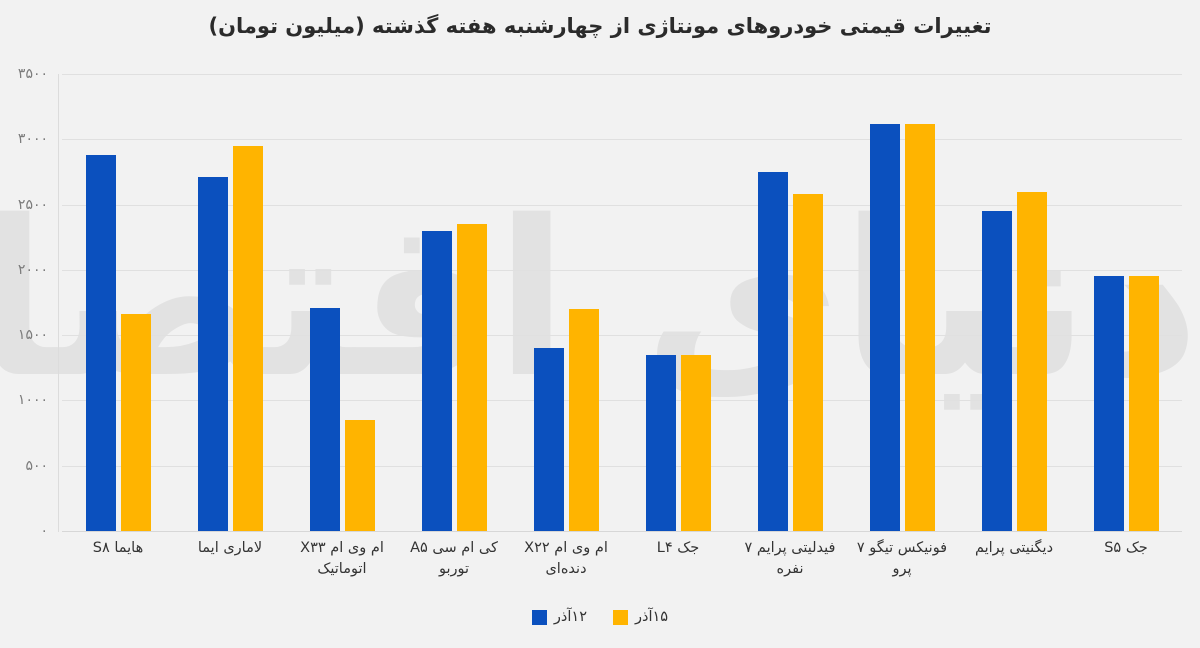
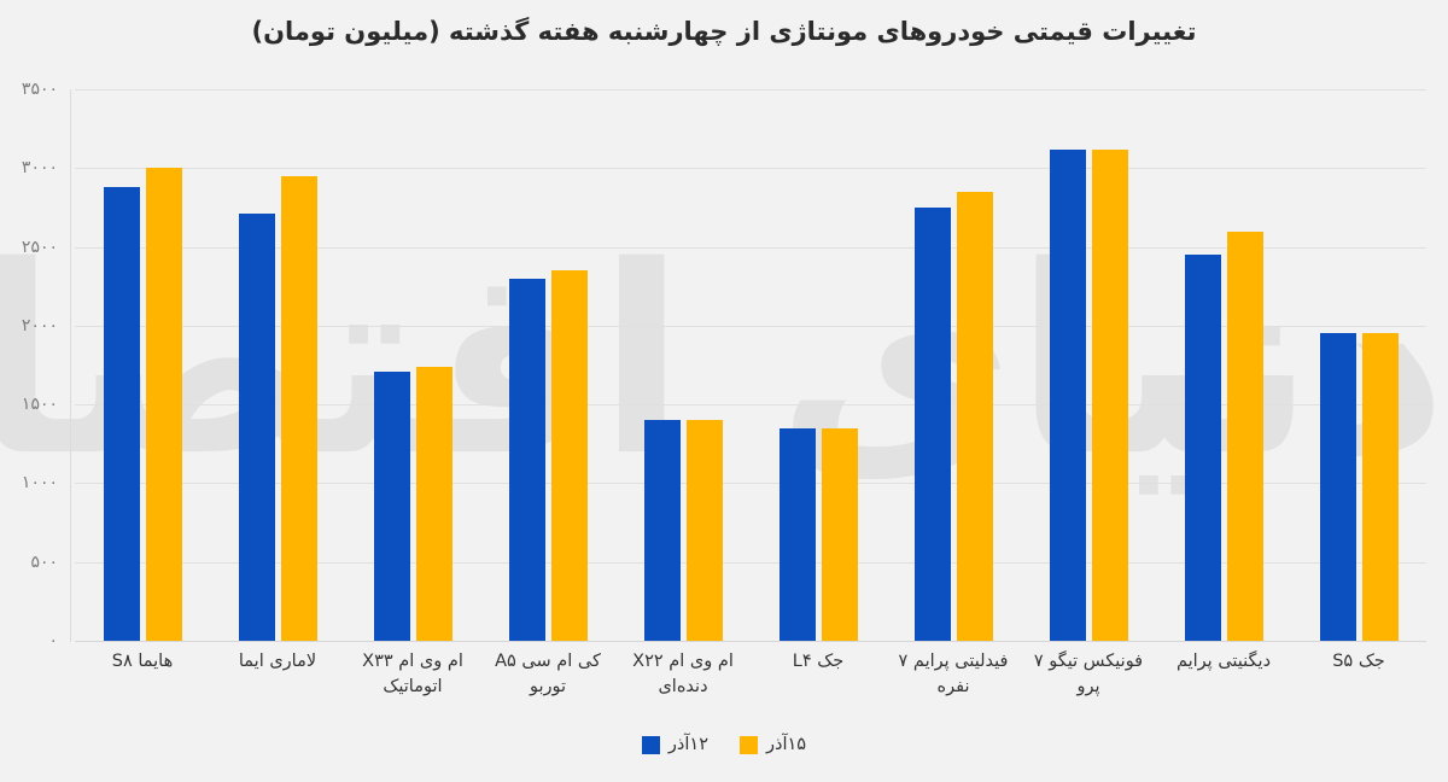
۱۵آذر/هایما S۸: 1660 -> 3000
۱۵آذر/ام وی ام X۳۳ اتوماتیک: 850 -> 1740
۱۵آذر/ام وی ام X۲۲ دنده‌ای: 1700 -> 1400
۱۵آذر/فیدلیتی پرایم ۷ نفره: 2580 -> 2850
